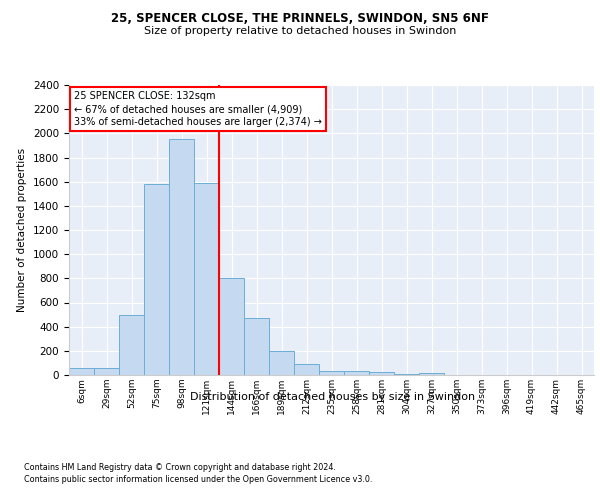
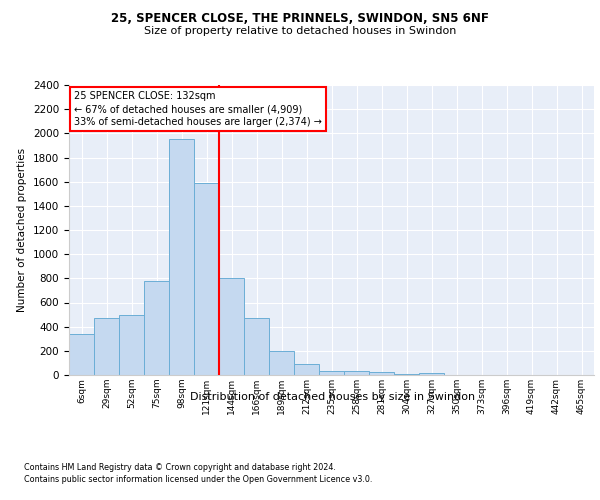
6sqm: 60 -> 340
29sqm: 60 -> 470
75sqm: 1580 -> 780
